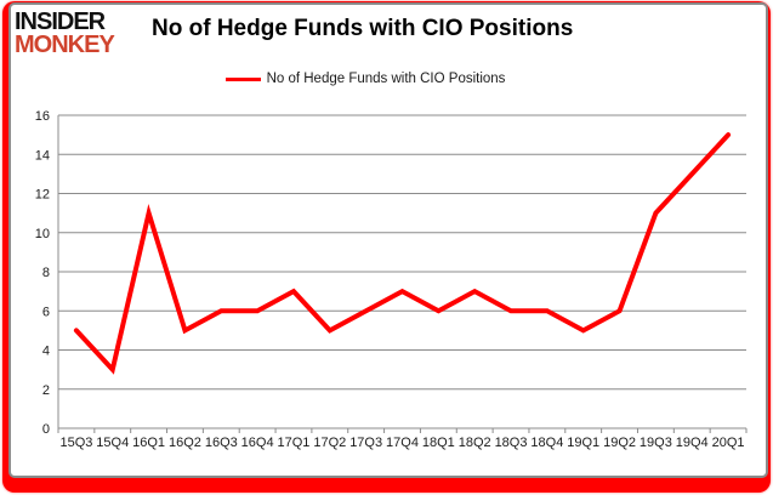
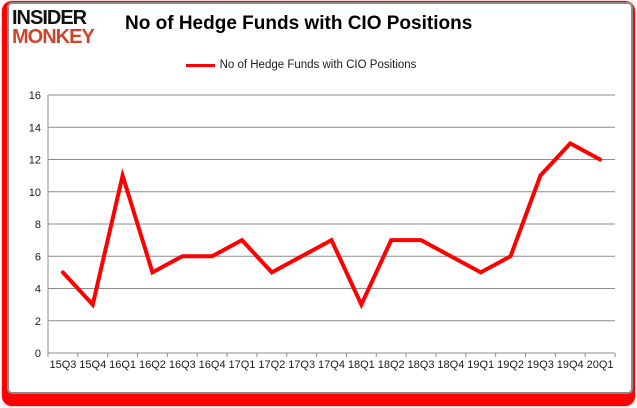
18Q1: 6 -> 3
18Q3: 6 -> 7
20Q1: 15 -> 12
